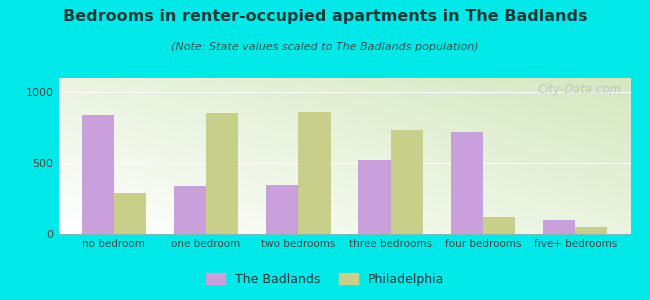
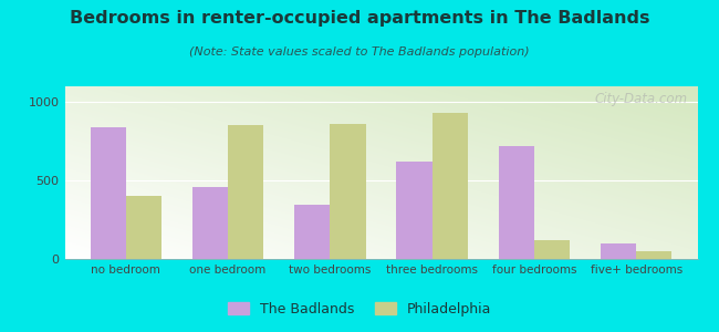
Philadelphia/no bedroom: 290 -> 400
The Badlands/one bedroom: 340 -> 460
The Badlands/three bedrooms: 520 -> 620
Philadelphia/three bedrooms: 730 -> 930
